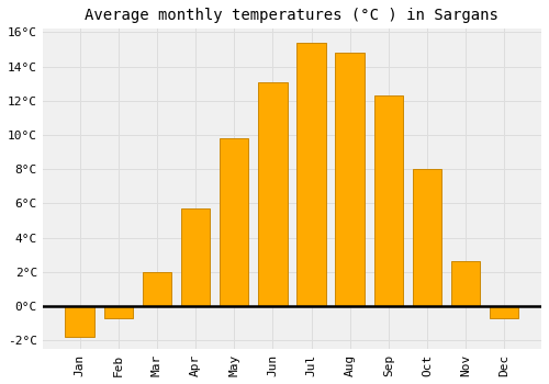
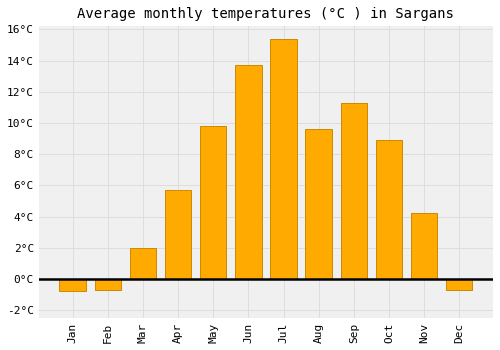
Jan: -1.8°C -> -0.8°C
Jun: 13.1°C -> 13.7°C
Aug: 14.8°C -> 9.6°C
Sep: 12.3°C -> 11.3°C
Oct: 8.0°C -> 8.9°C
Nov: 2.6°C -> 4.2°C
